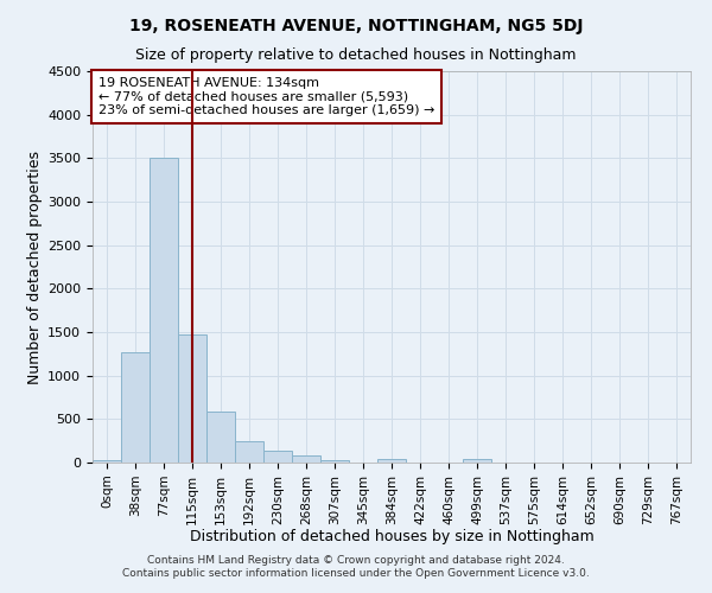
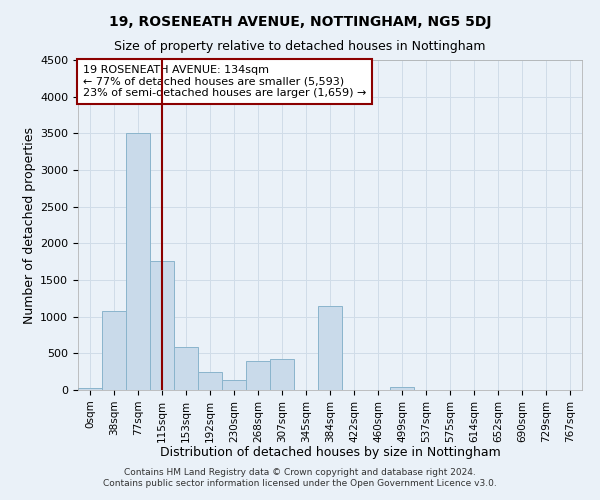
38sqm: 1270 -> 1080
115sqm: 1470 -> 1760
268sqm: 80 -> 400
307sqm: 30 -> 420
384sqm: 40 -> 1140
